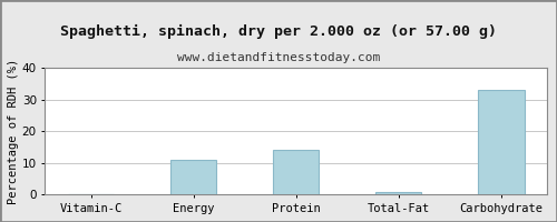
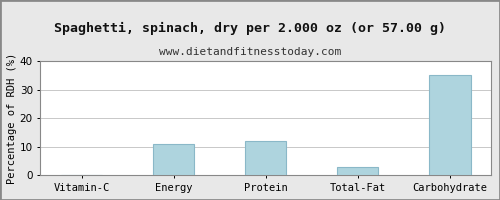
Protein: 14 -> 12
Total-Fat: 1 -> 3
Carbohydrate: 33 -> 35
